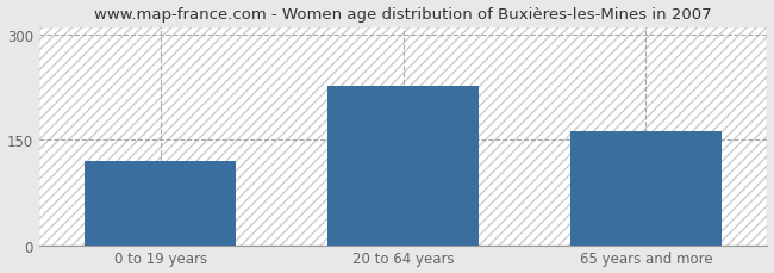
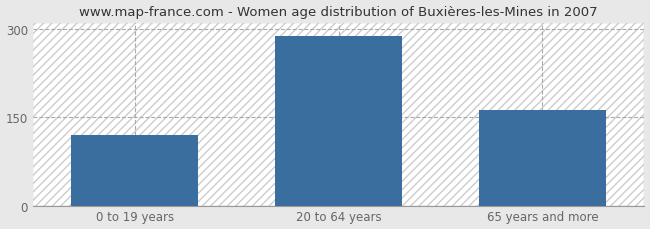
20 to 64 years: 226 -> 287
